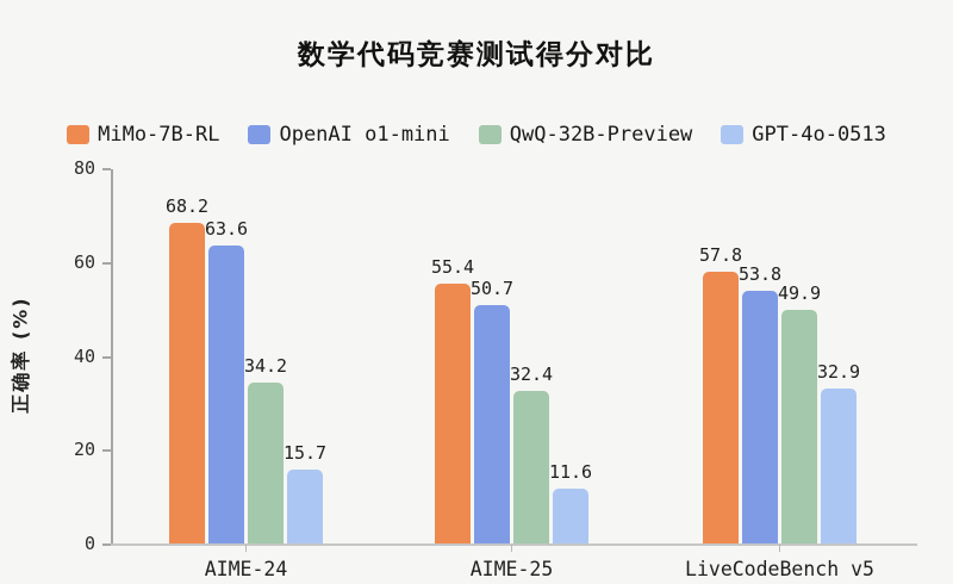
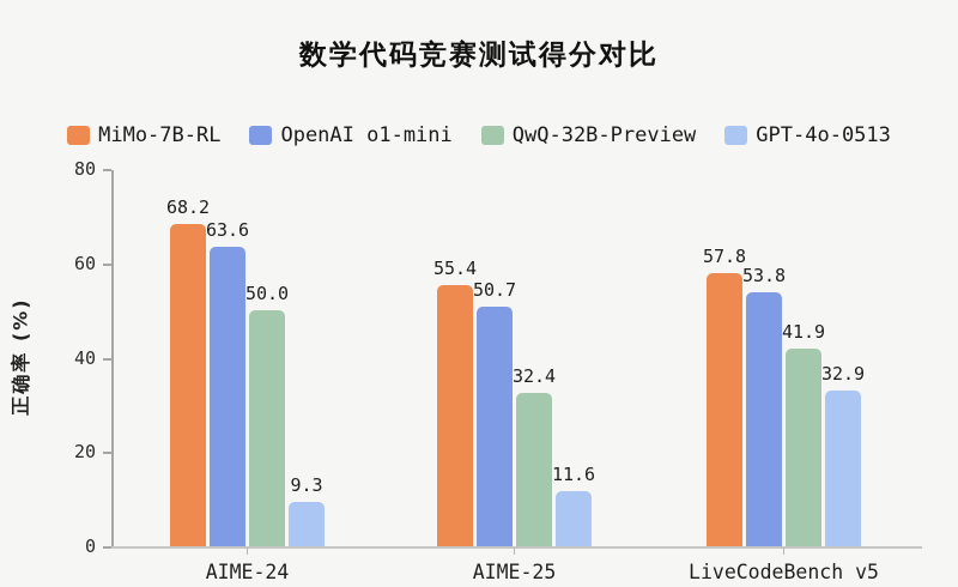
QwQ-32B-Preview/AIME-24: 34.2 -> 50.0
GPT-4o-0513/AIME-24: 15.7 -> 9.3
QwQ-32B-Preview/LiveCodeBench v5: 49.9 -> 41.9
